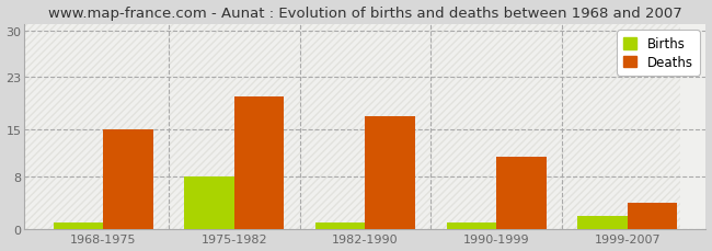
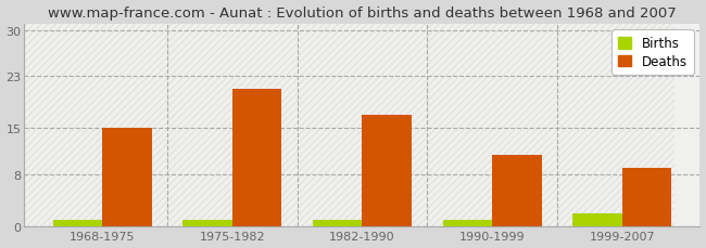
Births/1975-1982: 8 -> 1
Deaths/1975-1982: 20 -> 21
Deaths/1999-2007: 4 -> 9
